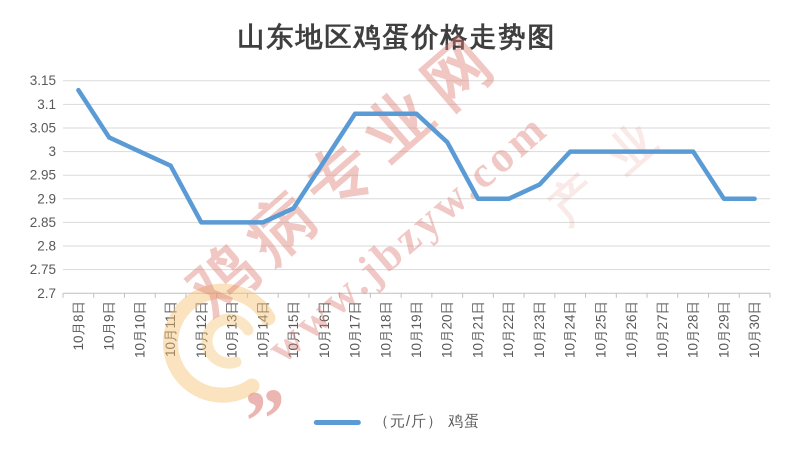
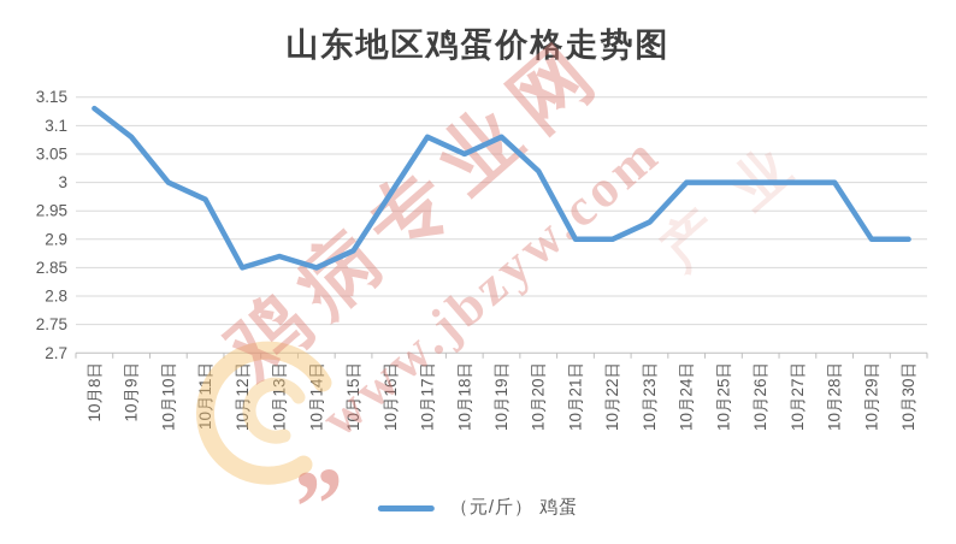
10月9日: 3.03 -> 3.08
10月13日: 2.85 -> 2.87
10月18日: 3.08 -> 3.05
